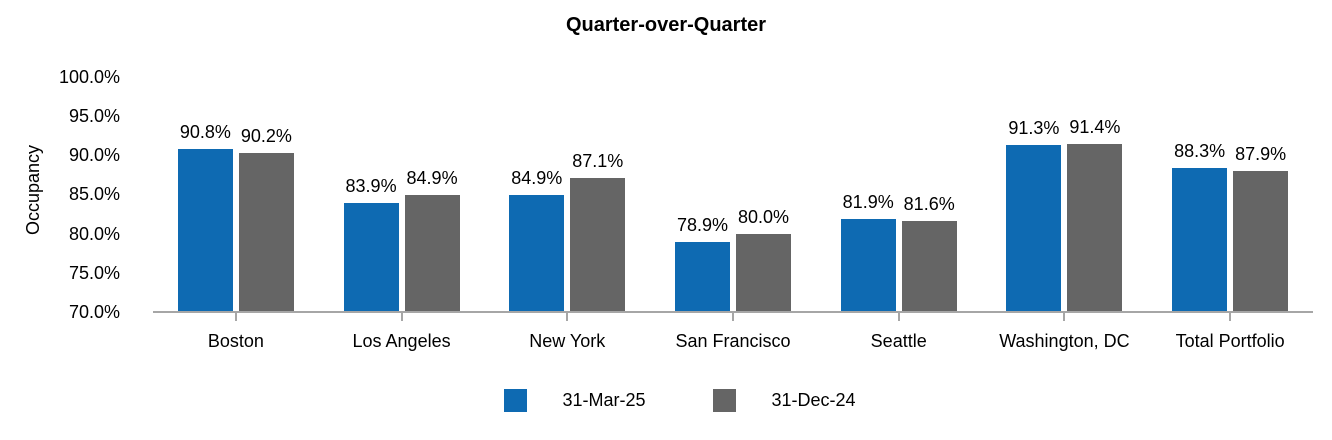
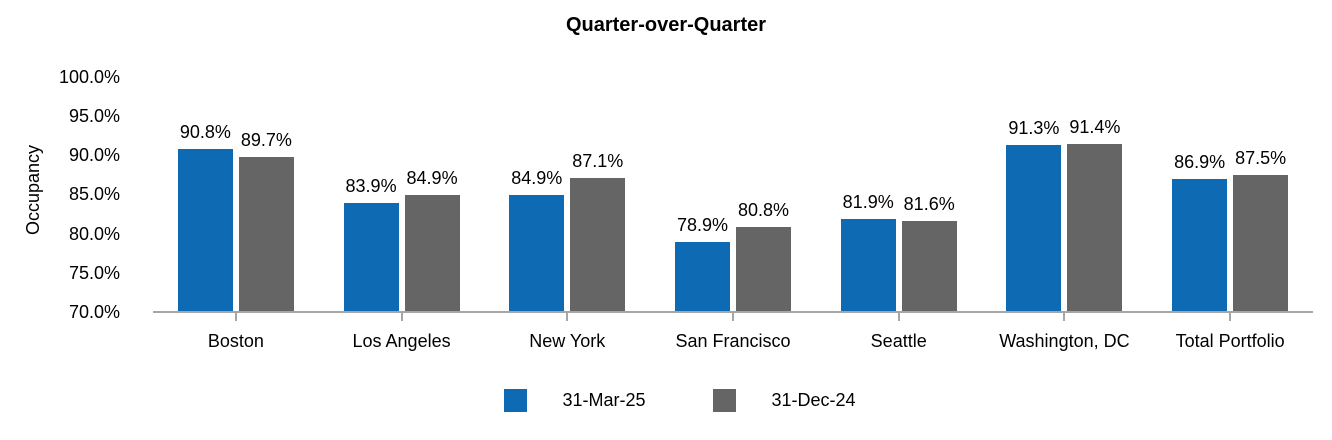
31-Dec-24/Boston: 90.2% -> 89.7%
31-Dec-24/San Francisco: 80.0% -> 80.8%
31-Mar-25/Total Portfolio: 88.3% -> 86.9%
31-Dec-24/Total Portfolio: 87.9% -> 87.5%
